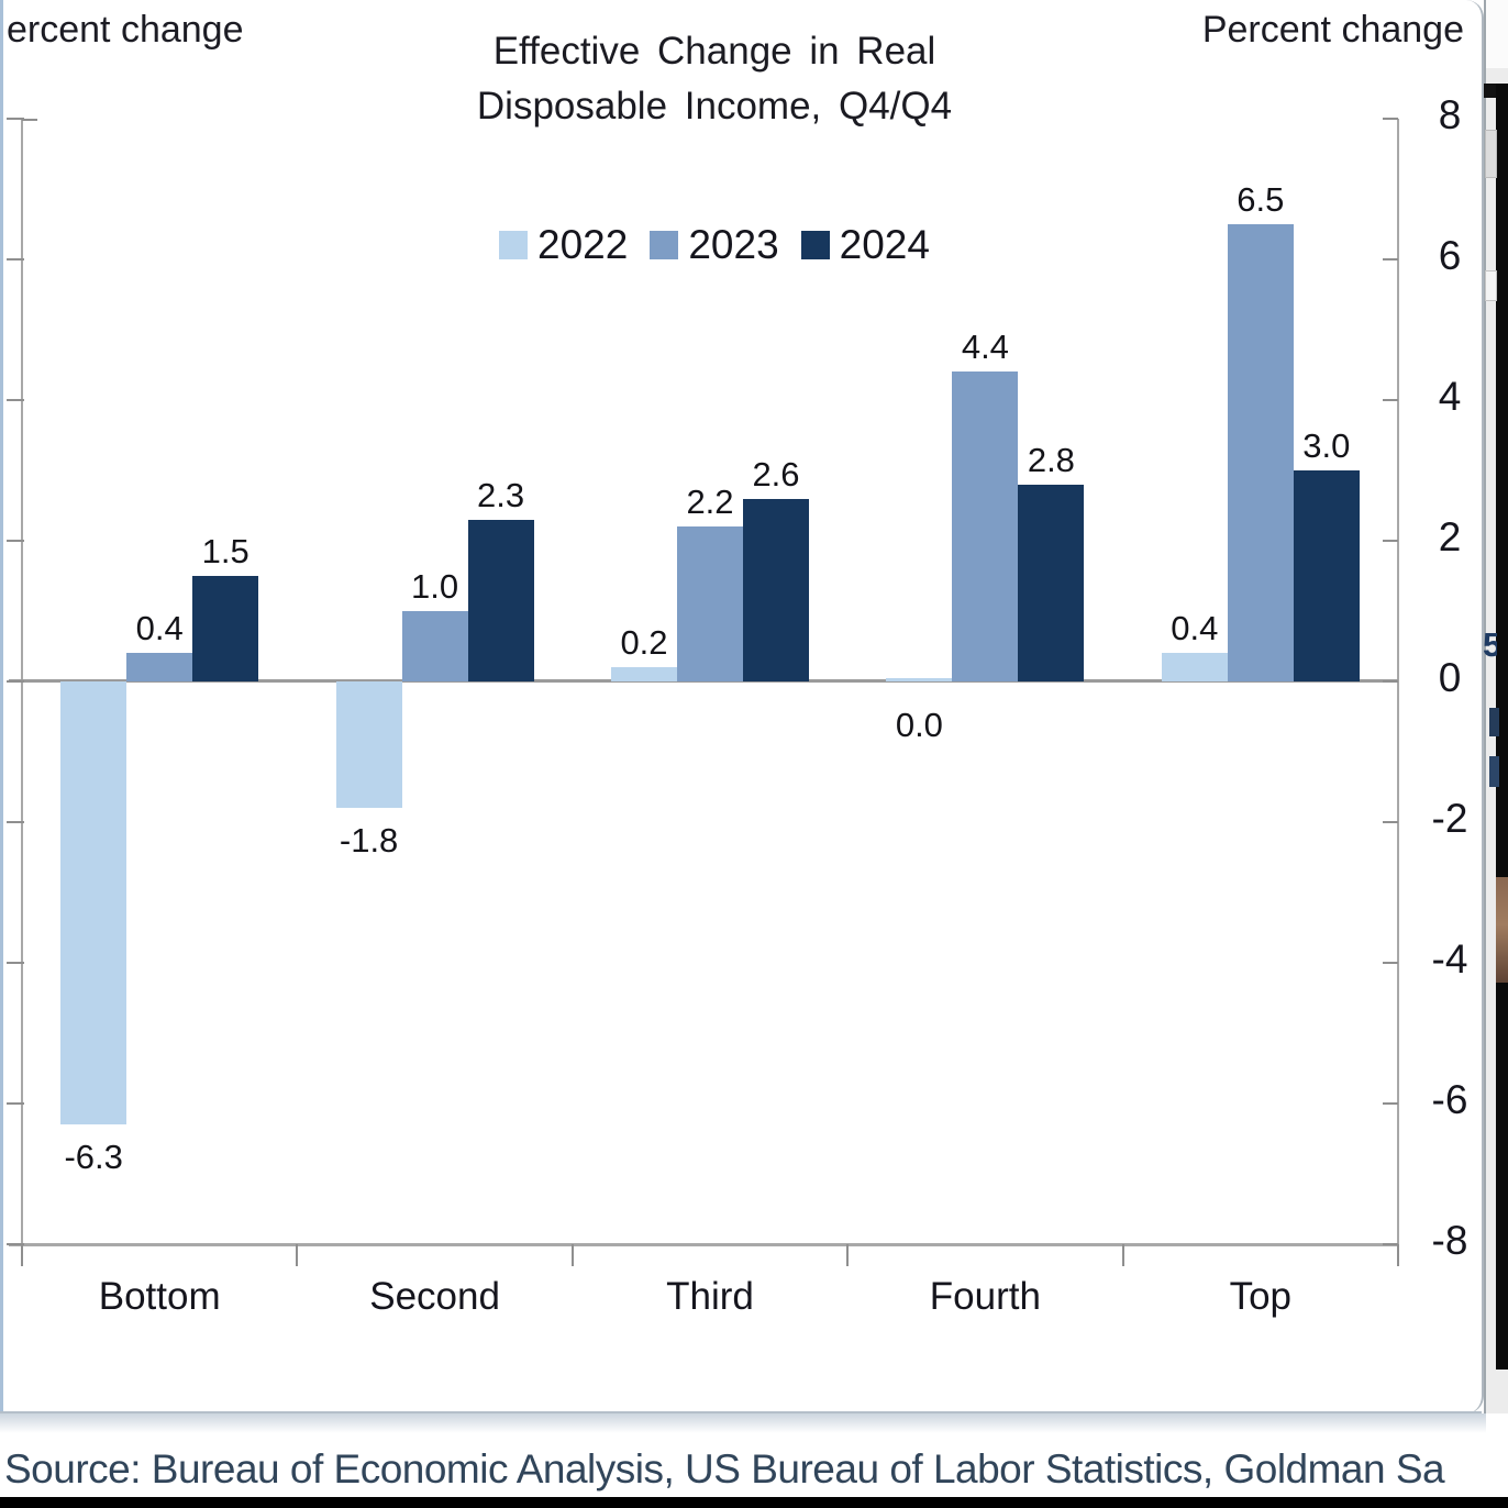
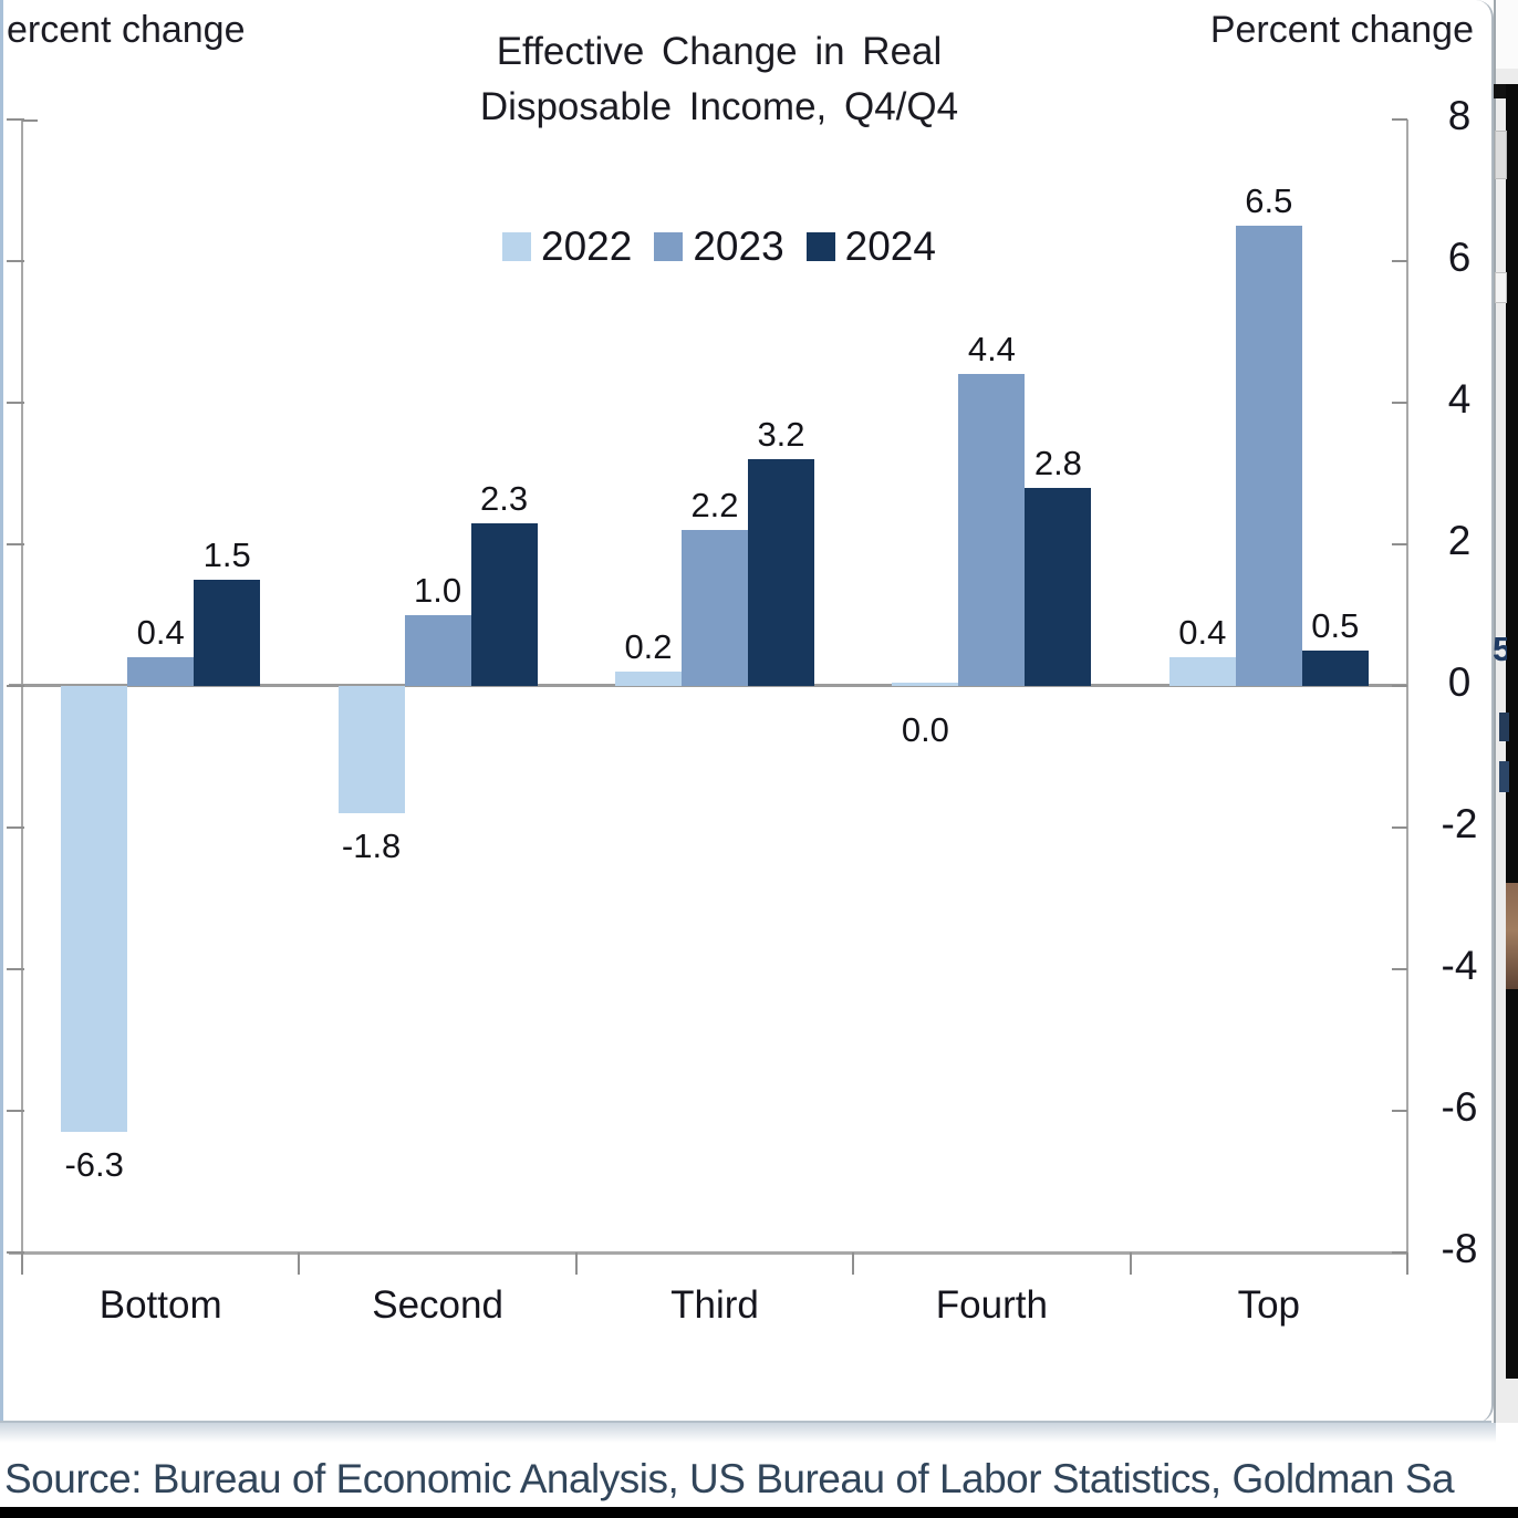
2024/Third: 2.6 -> 3.2
2024/Top: 3.0 -> 0.5
